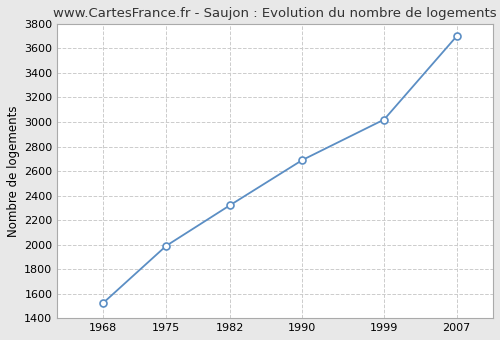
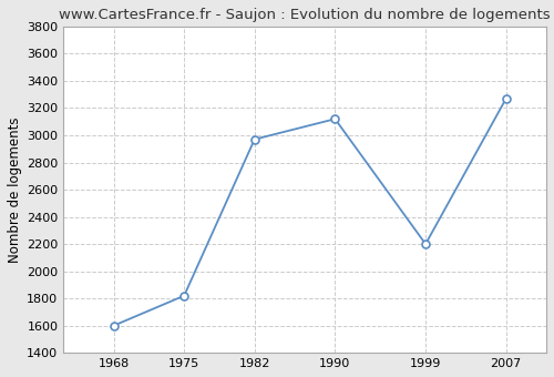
1968: 1520 -> 1600
1975: 1990 -> 1820
1982: 2320 -> 2970
1990: 2690 -> 3120
1999: 3020 -> 2200
2007: 3700 -> 3270
